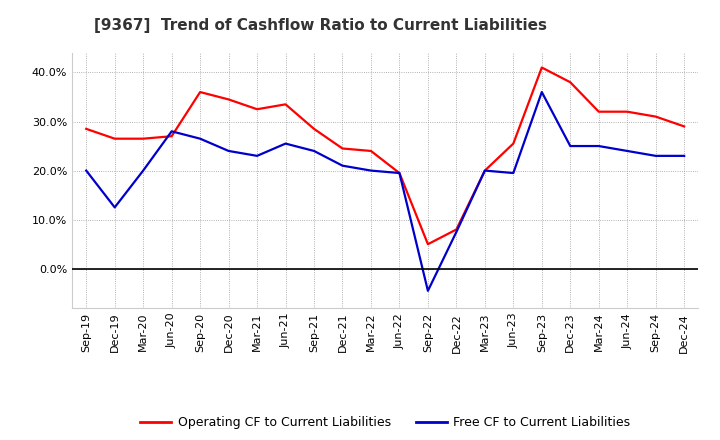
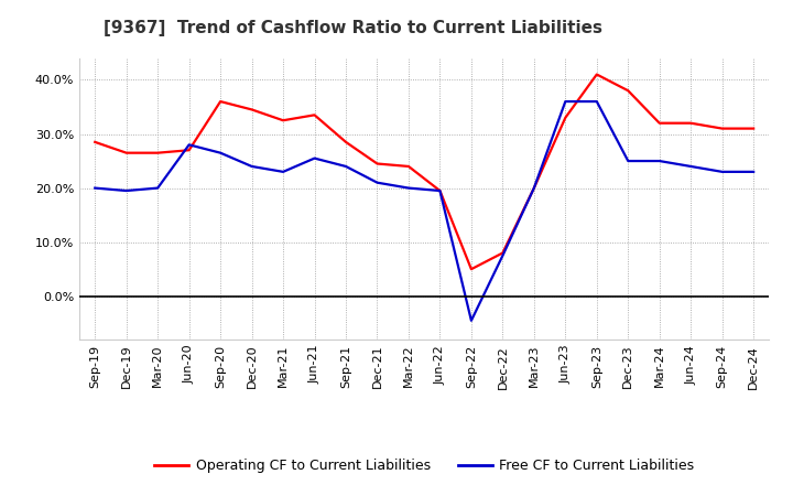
Free CF to Current Liabilities/Dec-19: 12.5% -> 19.5%
Operating CF to Current Liabilities/Jun-23: 25.5% -> 33.0%
Free CF to Current Liabilities/Jun-23: 19.5% -> 36.0%
Operating CF to Current Liabilities/Dec-24: 29.0% -> 31.0%
